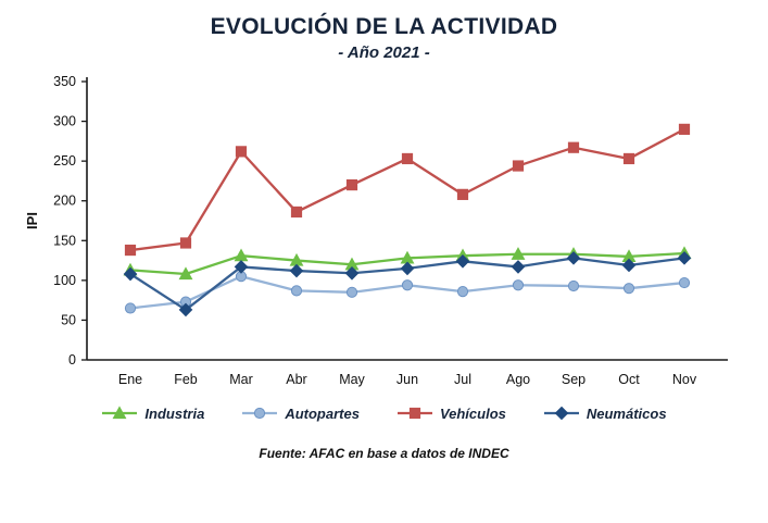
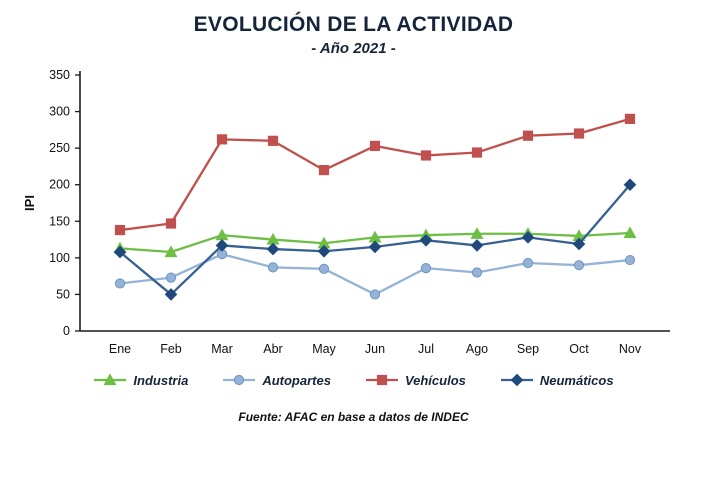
Neumáticos/Feb: 60 -> 50
Vehículos/Abr: 190 -> 260
Autopartes/Jun: 90 -> 50
Vehículos/Jul: 210 -> 240
Autopartes/Ago: 90 -> 80
Vehículos/Oct: 250 -> 270
Neumáticos/Nov: 130 -> 200
